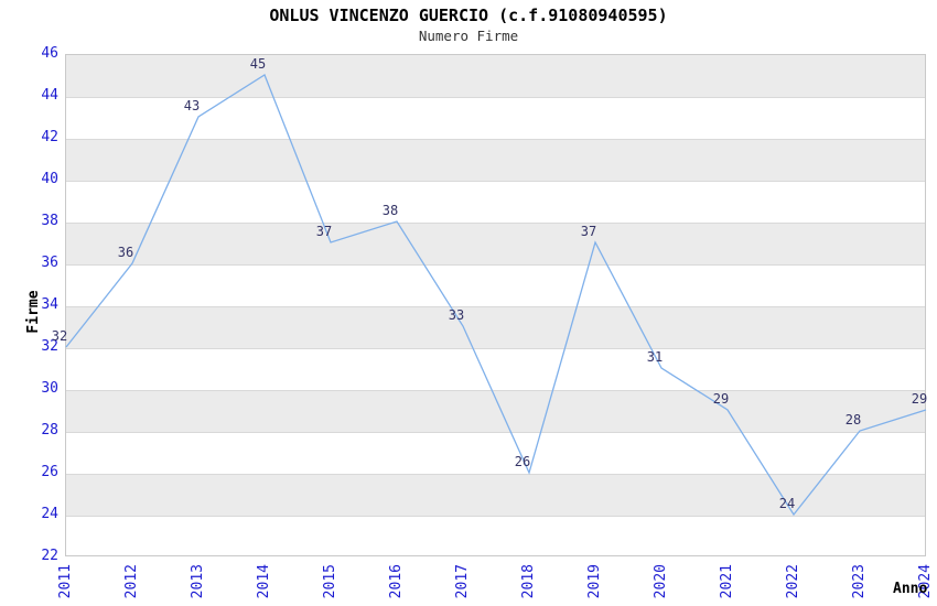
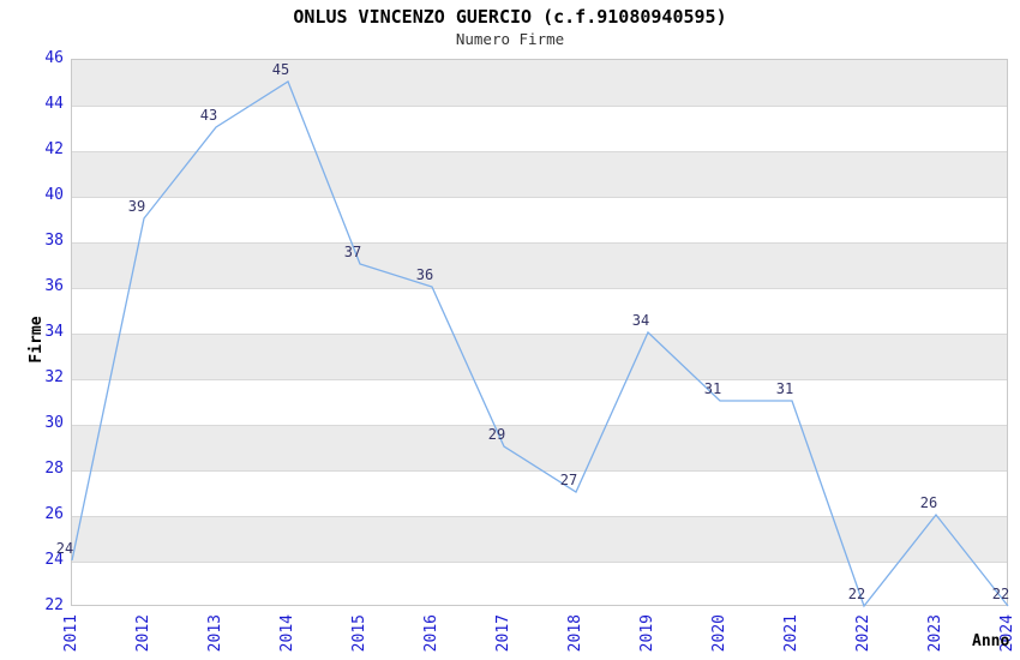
2011: 32 -> 24
2012: 36 -> 39
2016: 38 -> 36
2017: 33 -> 29
2018: 26 -> 27
2019: 37 -> 34
2021: 29 -> 31
2022: 24 -> 22
2023: 28 -> 26
2024: 29 -> 22
